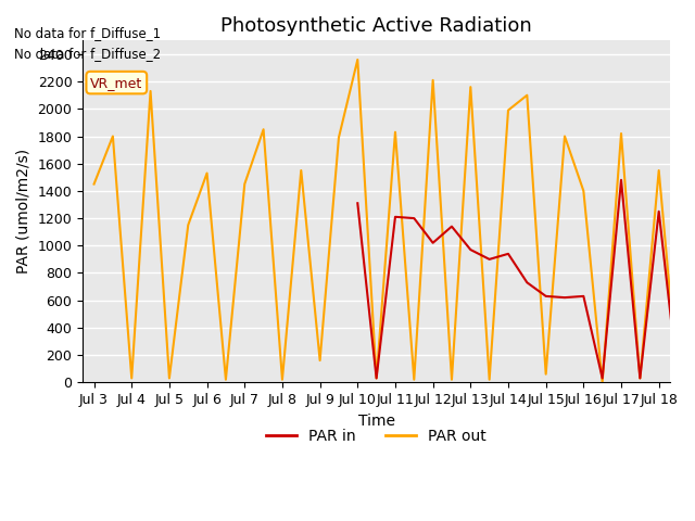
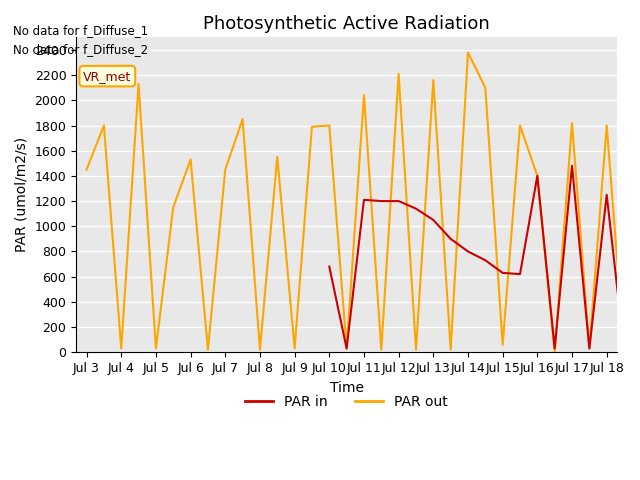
PAR out/Jul 9: 160 -> 30
PAR out/Jul 10: 2360 -> 1800
PAR in/Jul 10: 1310 -> 680
PAR out/Jul 11: 1830 -> 2040
PAR in/Jul 12: 1020 -> 1200
PAR in/Jul 13: 970 -> 1050
PAR out/Jul 14: 1990 -> 2380
PAR in/Jul 14: 940 -> 800
PAR in/Jul 16: 630 -> 1400
PAR out/Jul 18: 1550 -> 1800
